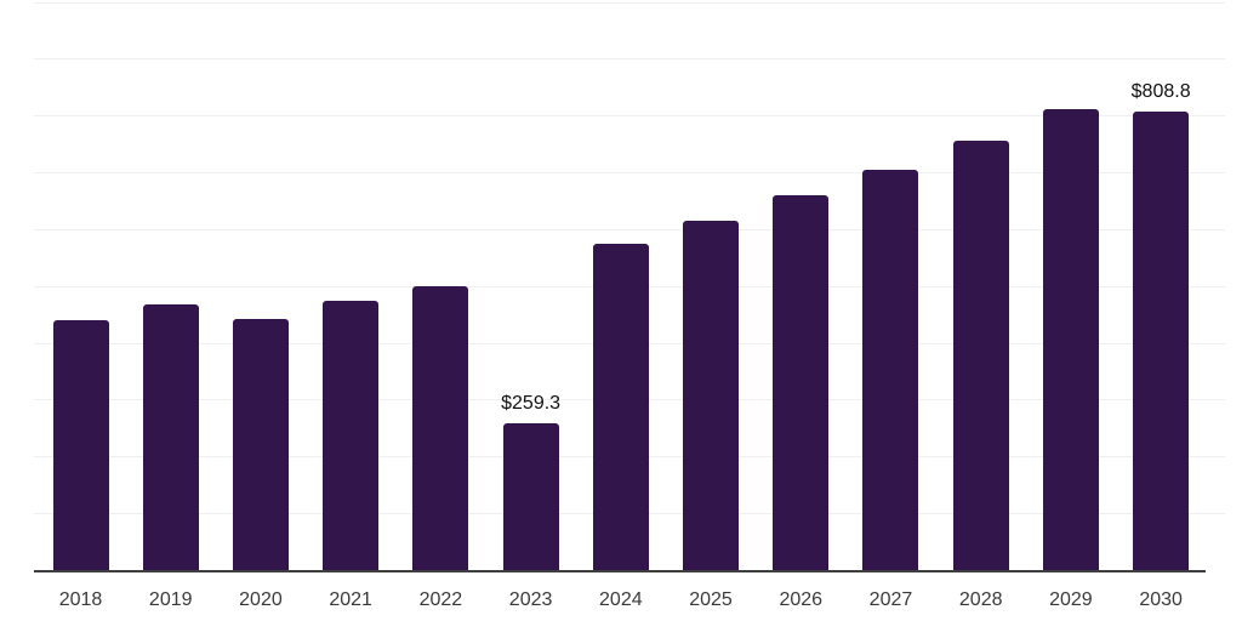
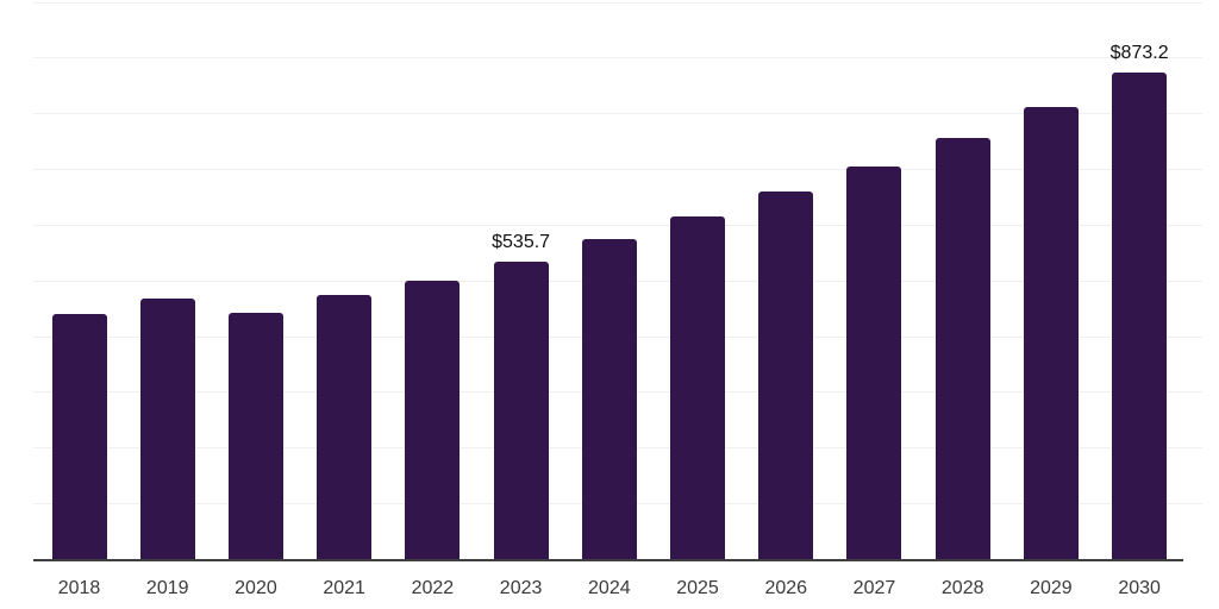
2023: $259.3 -> $535.7
2030: $808.8 -> $873.2
